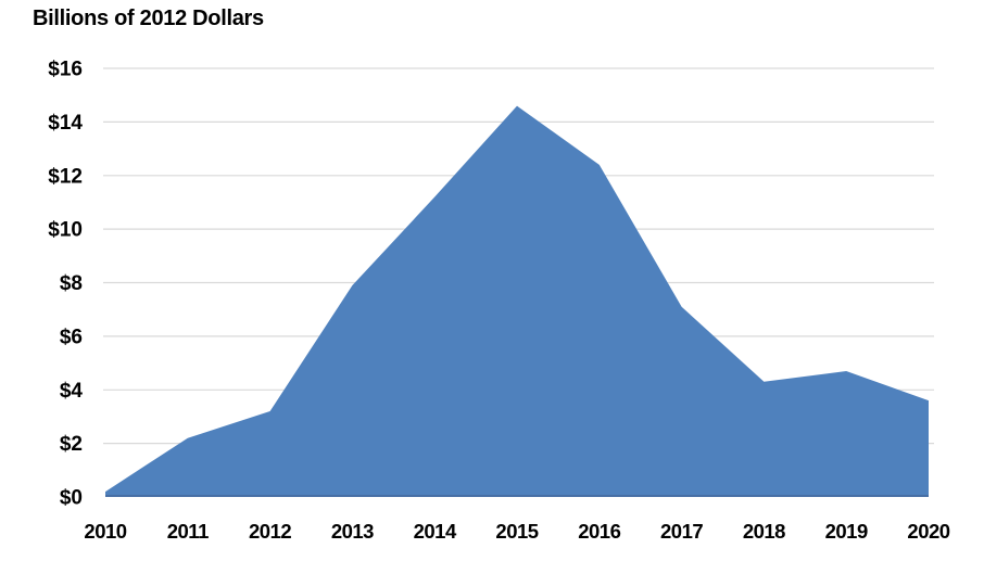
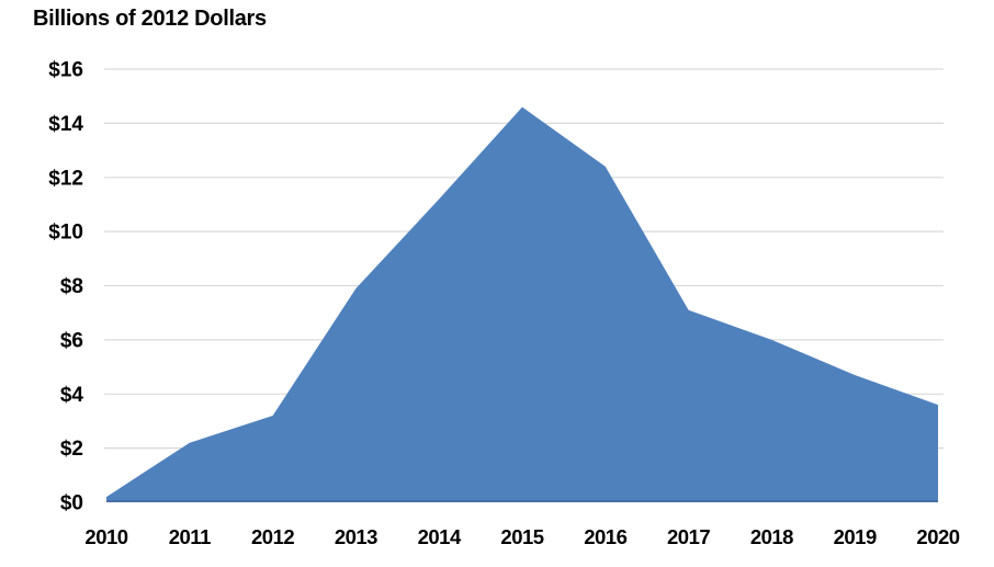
2018: $4.3 -> $6.0
